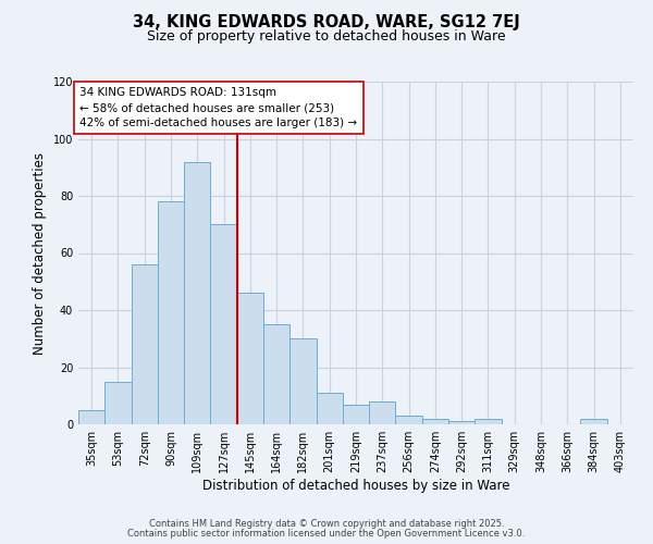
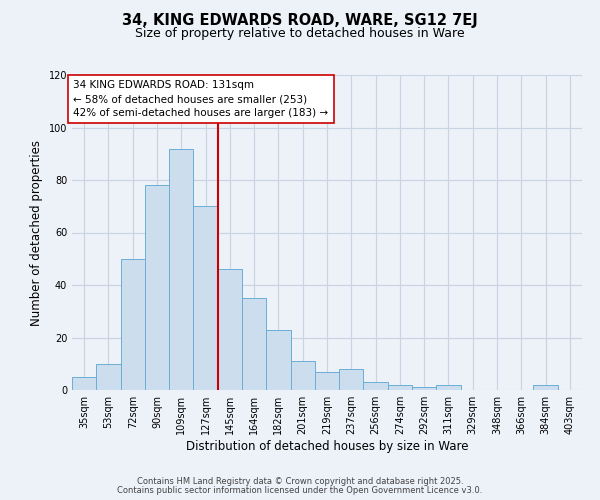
53sqm: 15 -> 10
72sqm: 56 -> 50
182sqm: 30 -> 23
